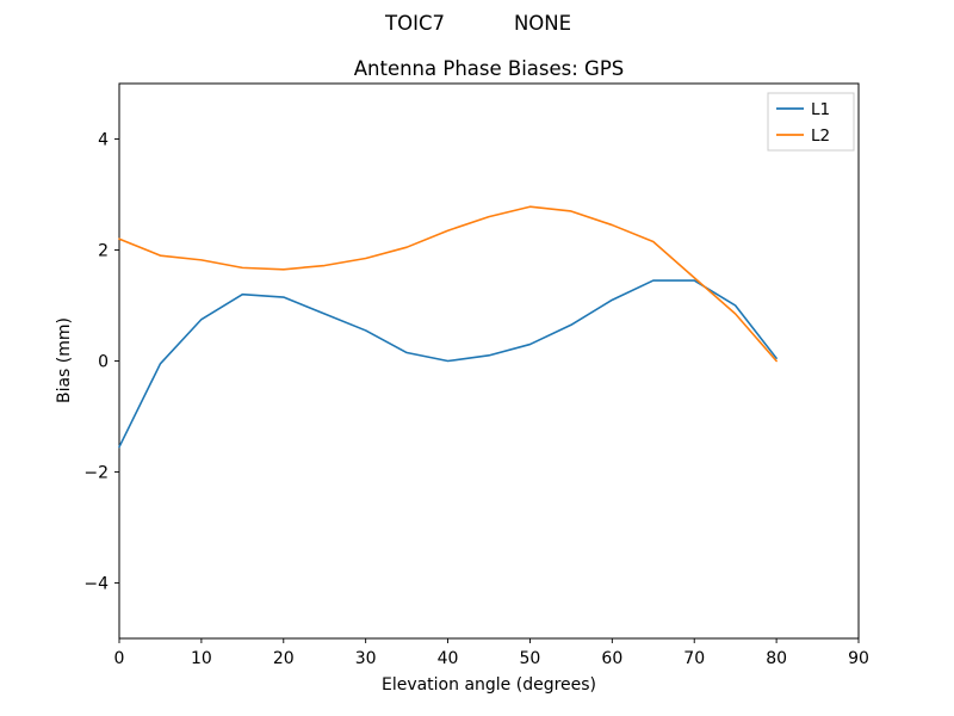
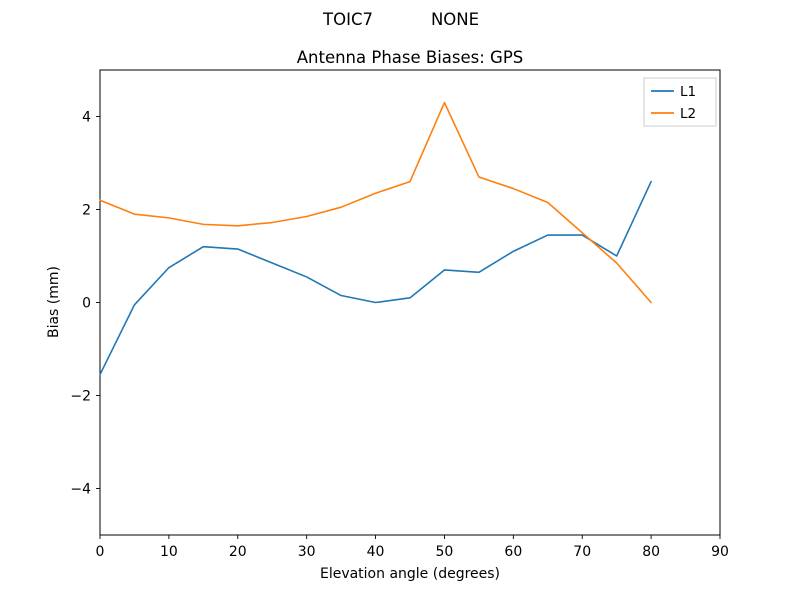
L1/50: 0.3 -> 0.7
L2/50: 2.8 -> 4.3
L1/80: 0.1 -> 2.6
